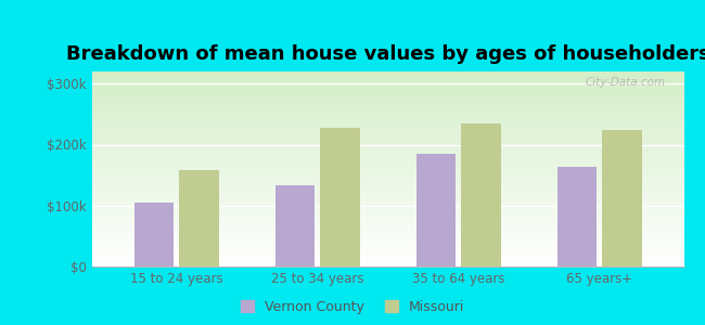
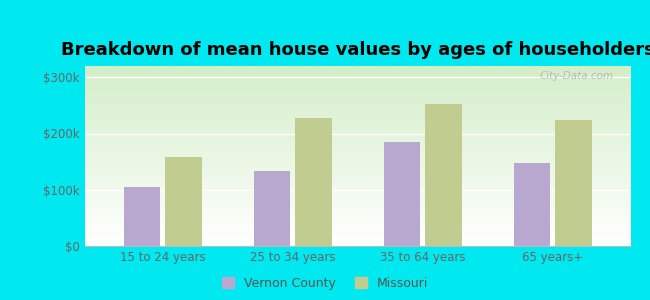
Missouri/35 to 64 years: $234k -> $252k
Vernon County/65 years+: $164k -> $148k
